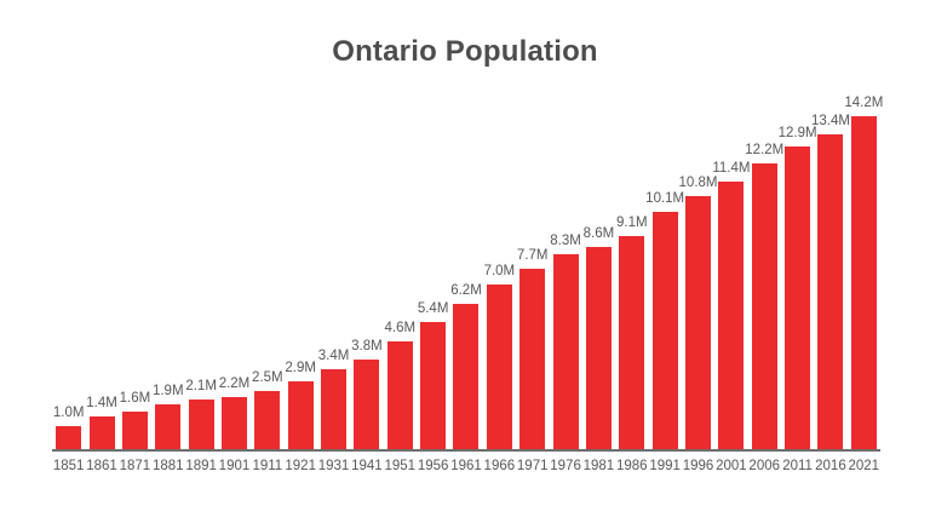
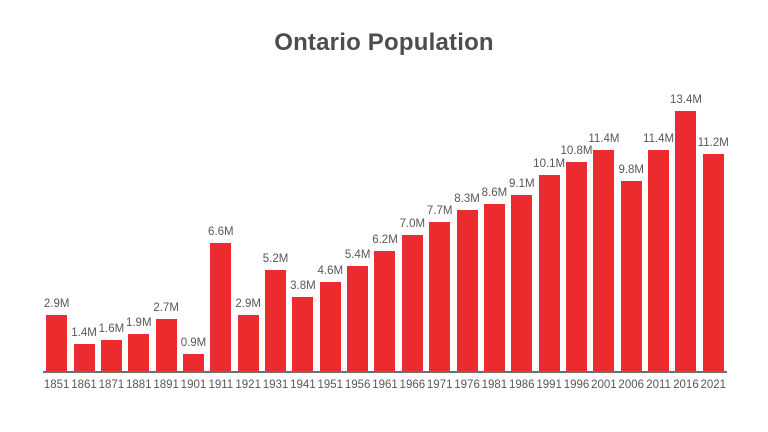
1851: 1.0M -> 2.9M
1891: 2.1M -> 2.7M
1901: 2.2M -> 0.9M
1911: 2.5M -> 6.6M
1931: 3.4M -> 5.2M
2006: 12.2M -> 9.8M
2011: 12.9M -> 11.4M
2021: 14.2M -> 11.2M
